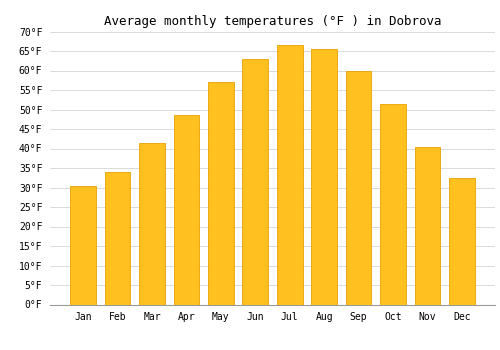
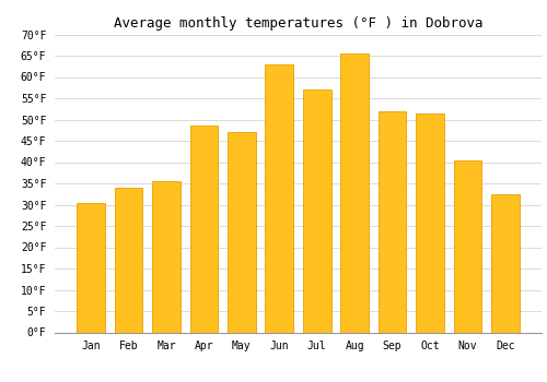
Mar: 41.5°F -> 35.5°F
May: 57.0°F -> 47.0°F
Jul: 66.5°F -> 57.0°F
Sep: 60.0°F -> 52.0°F
